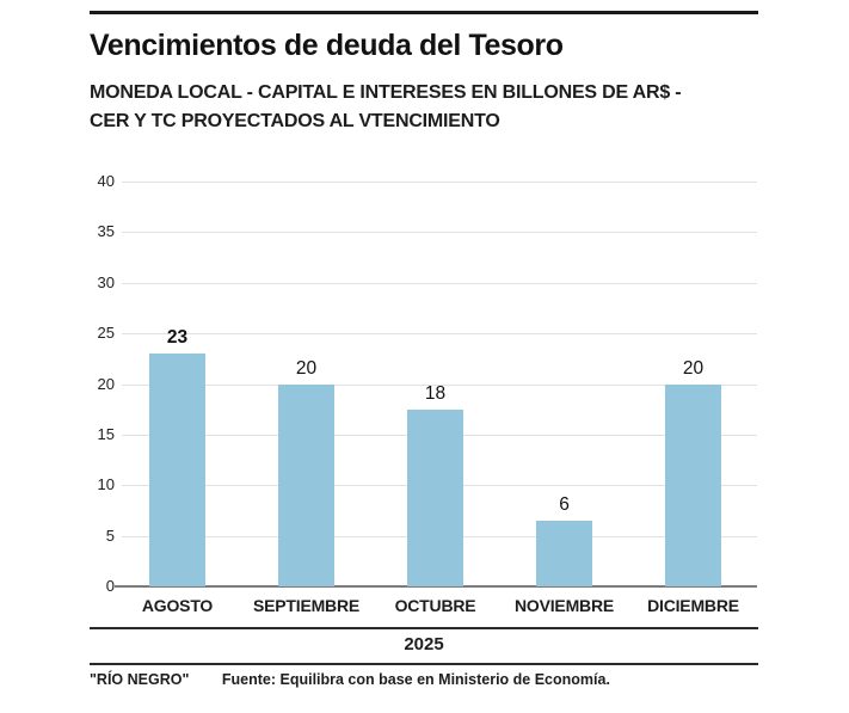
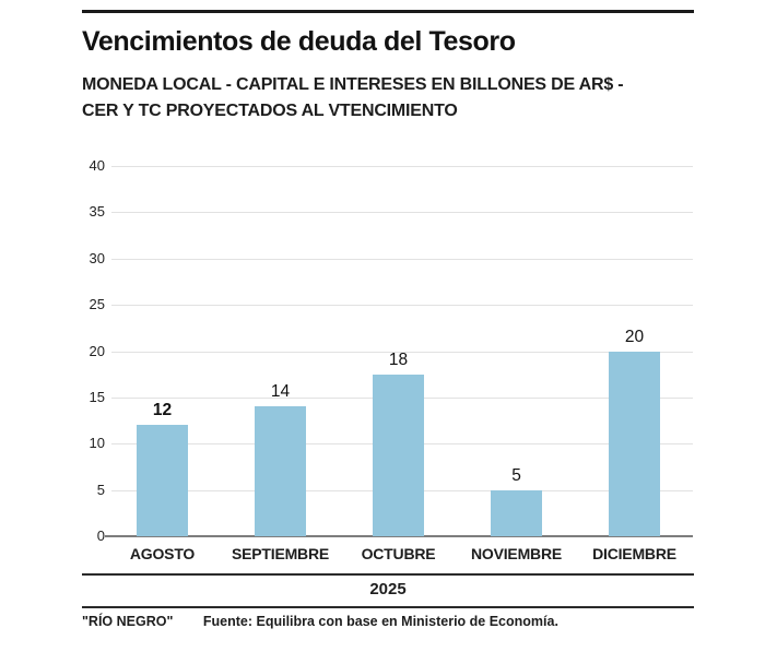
AGOSTO: 23 -> 12
SEPTIEMBRE: 20 -> 14
NOVIEMBRE: 6 -> 5
